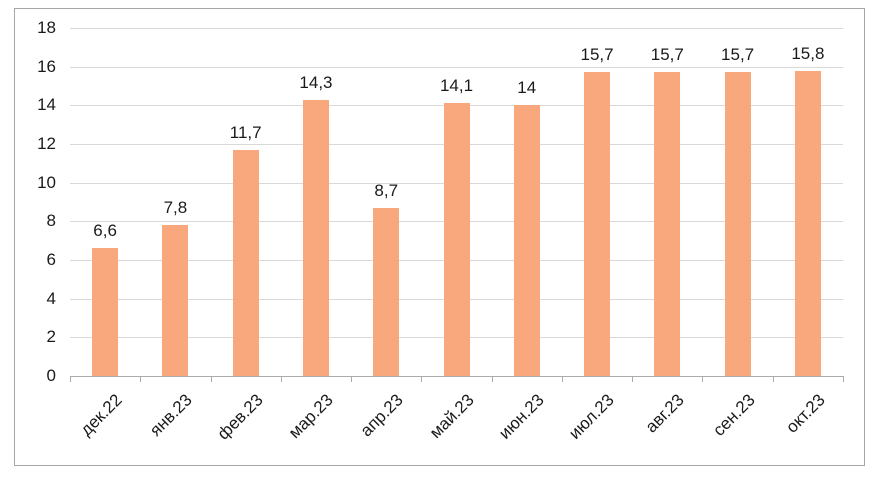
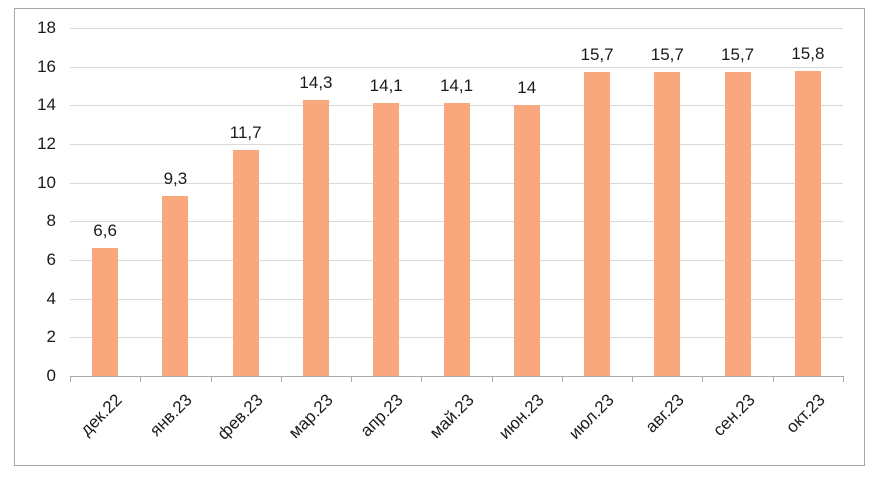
янв.23: 7,8 -> 9,3
апр.23: 8,7 -> 14,1
